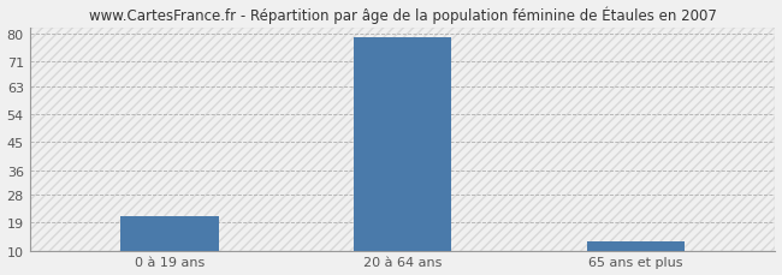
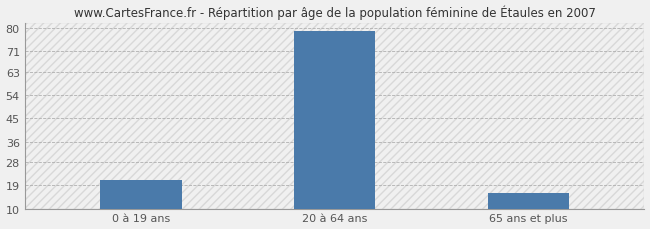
65 ans et plus: 13 -> 16
